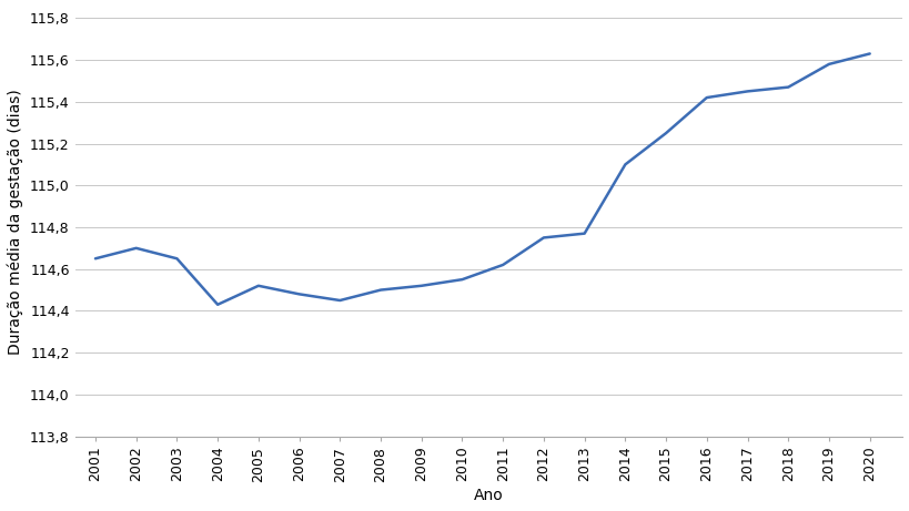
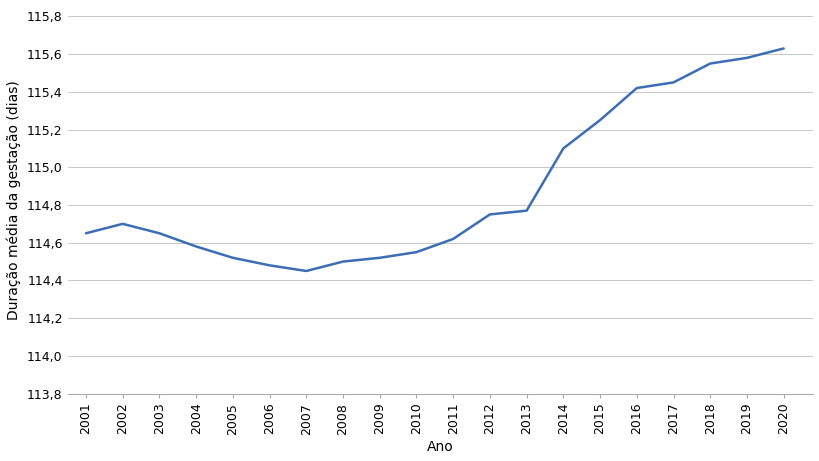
2004: 114,43 -> 114,58
2018: 115,47 -> 115,55
